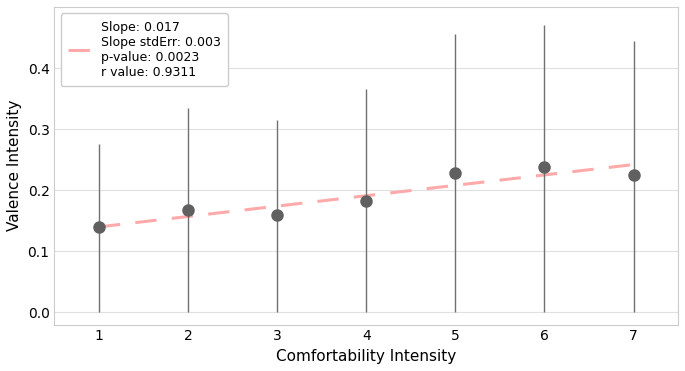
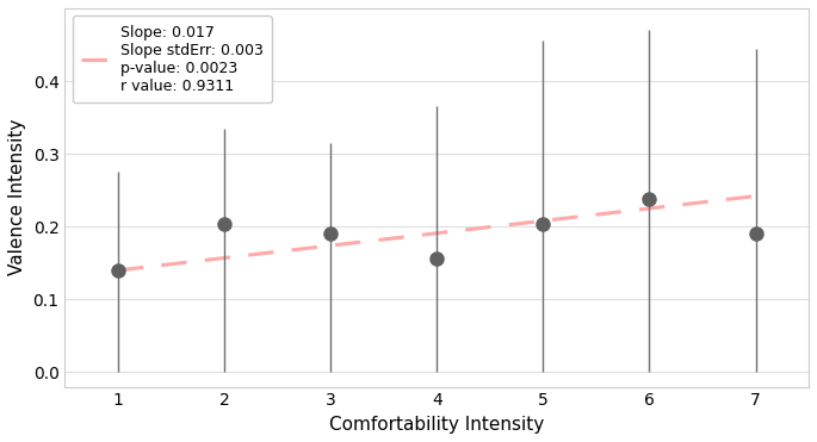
2: 0.168 -> 0.204
3: 0.160 -> 0.190
4: 0.182 -> 0.156
5: 0.228 -> 0.204
7: 0.225 -> 0.190
